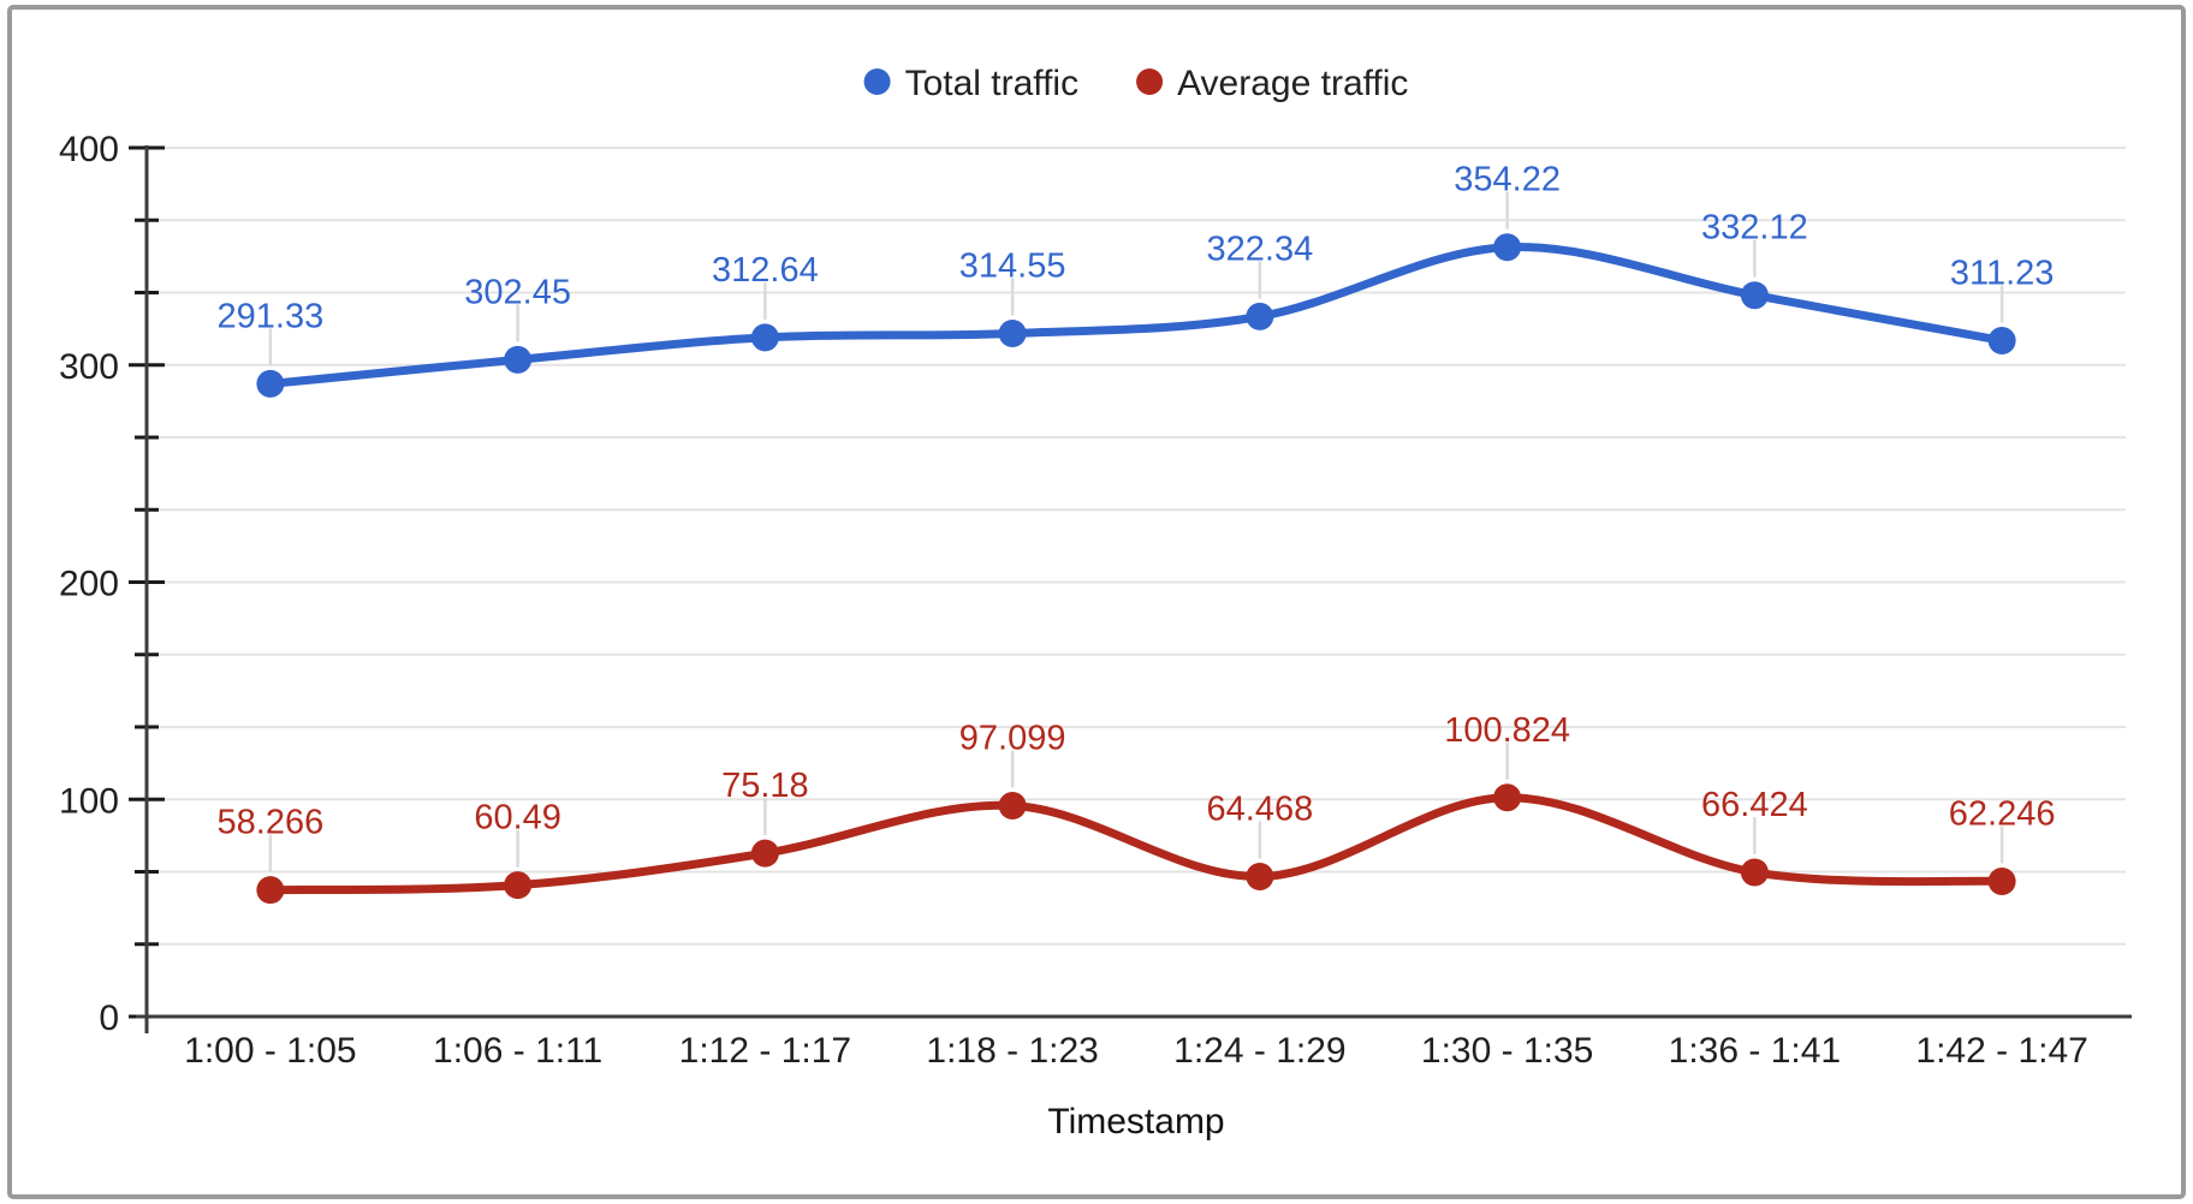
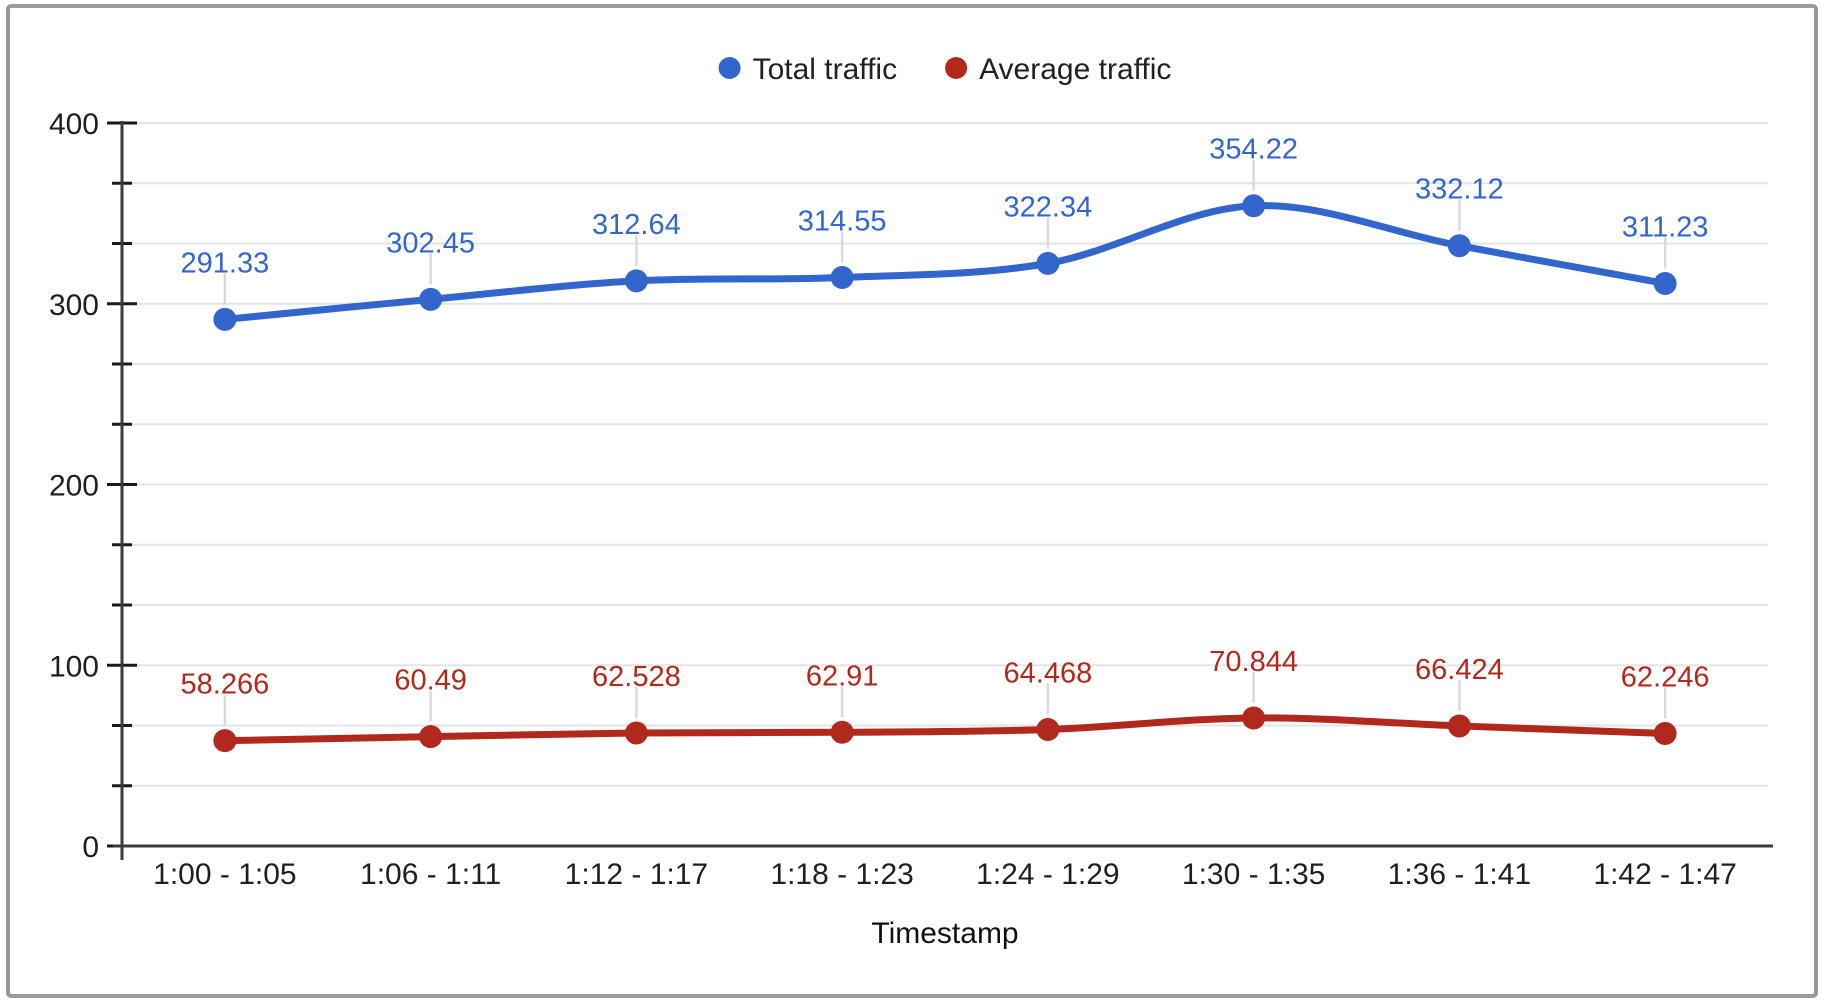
Average traffic/1:12 - 1:17: 75.18 -> 62.528
Average traffic/1:18 - 1:23: 97.099 -> 62.91
Average traffic/1:30 - 1:35: 100.824 -> 70.844
